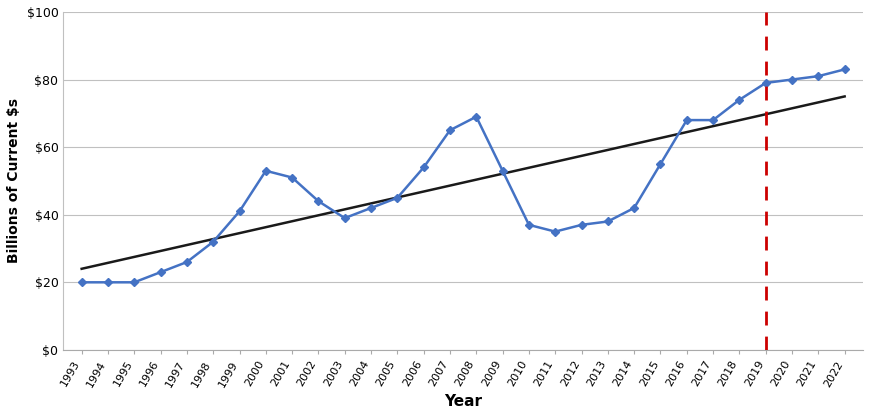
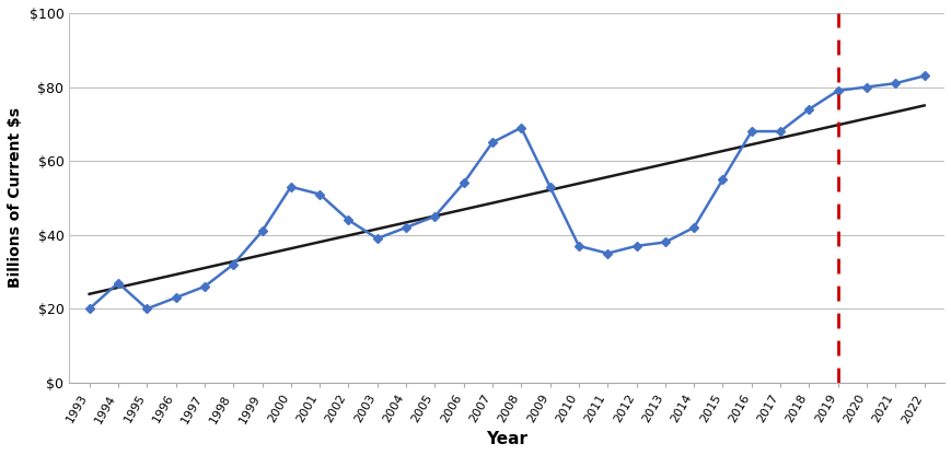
1994: $20 -> $27
